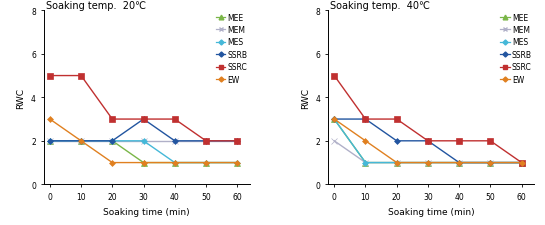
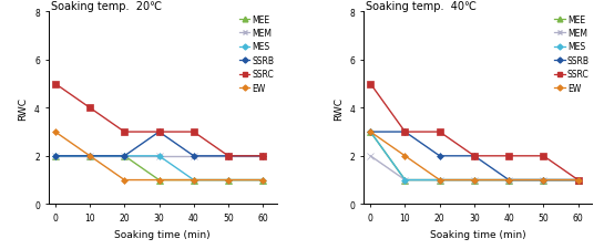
Soaking temp. 20℃/SSRC/10: 5 -> 4
